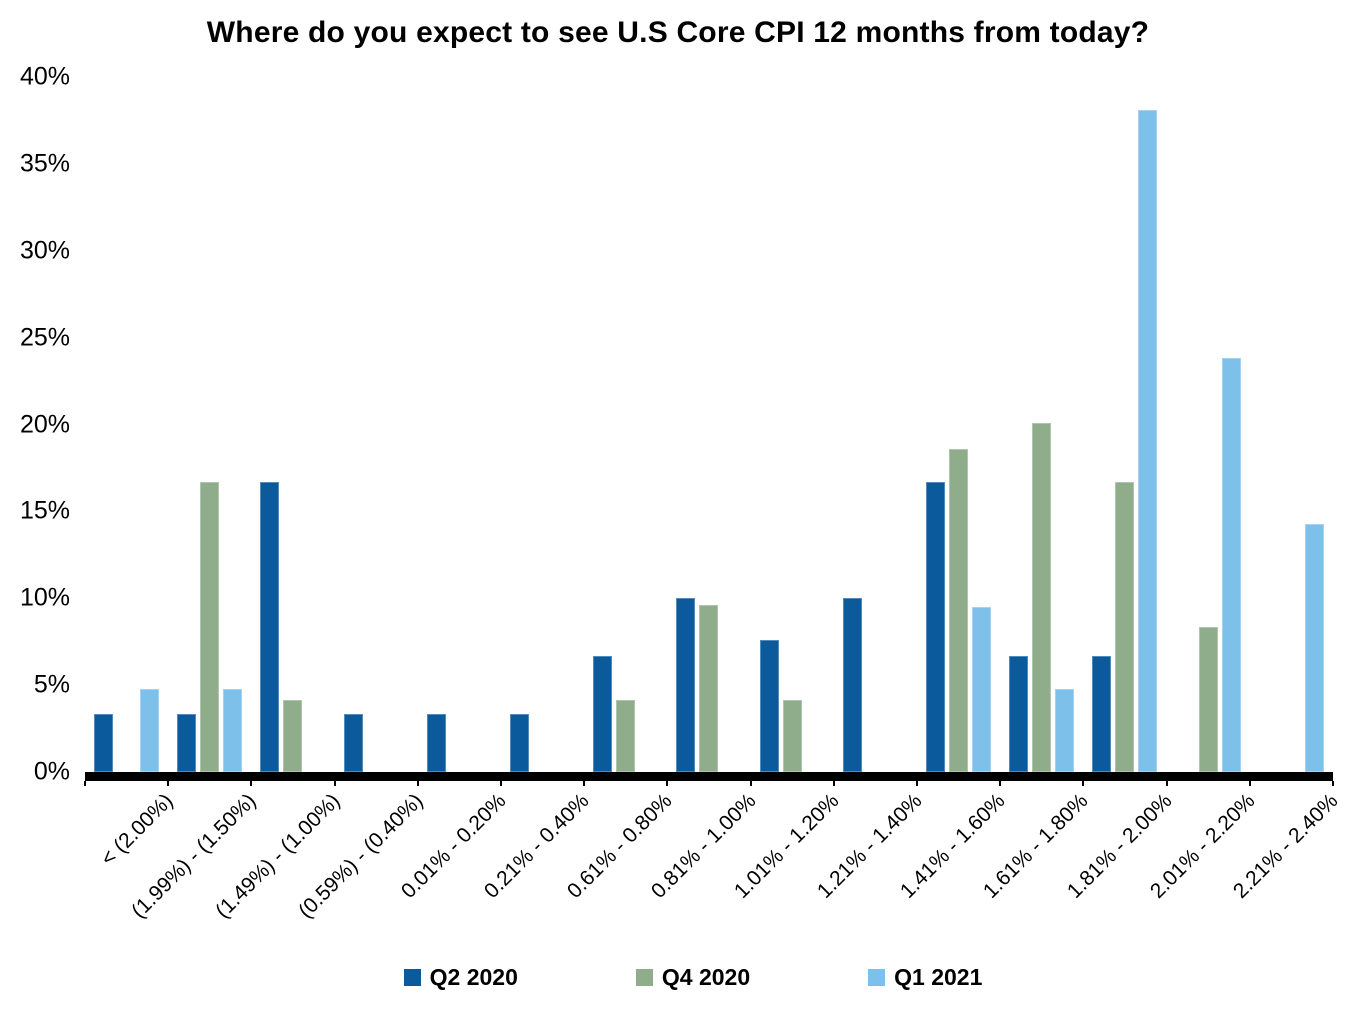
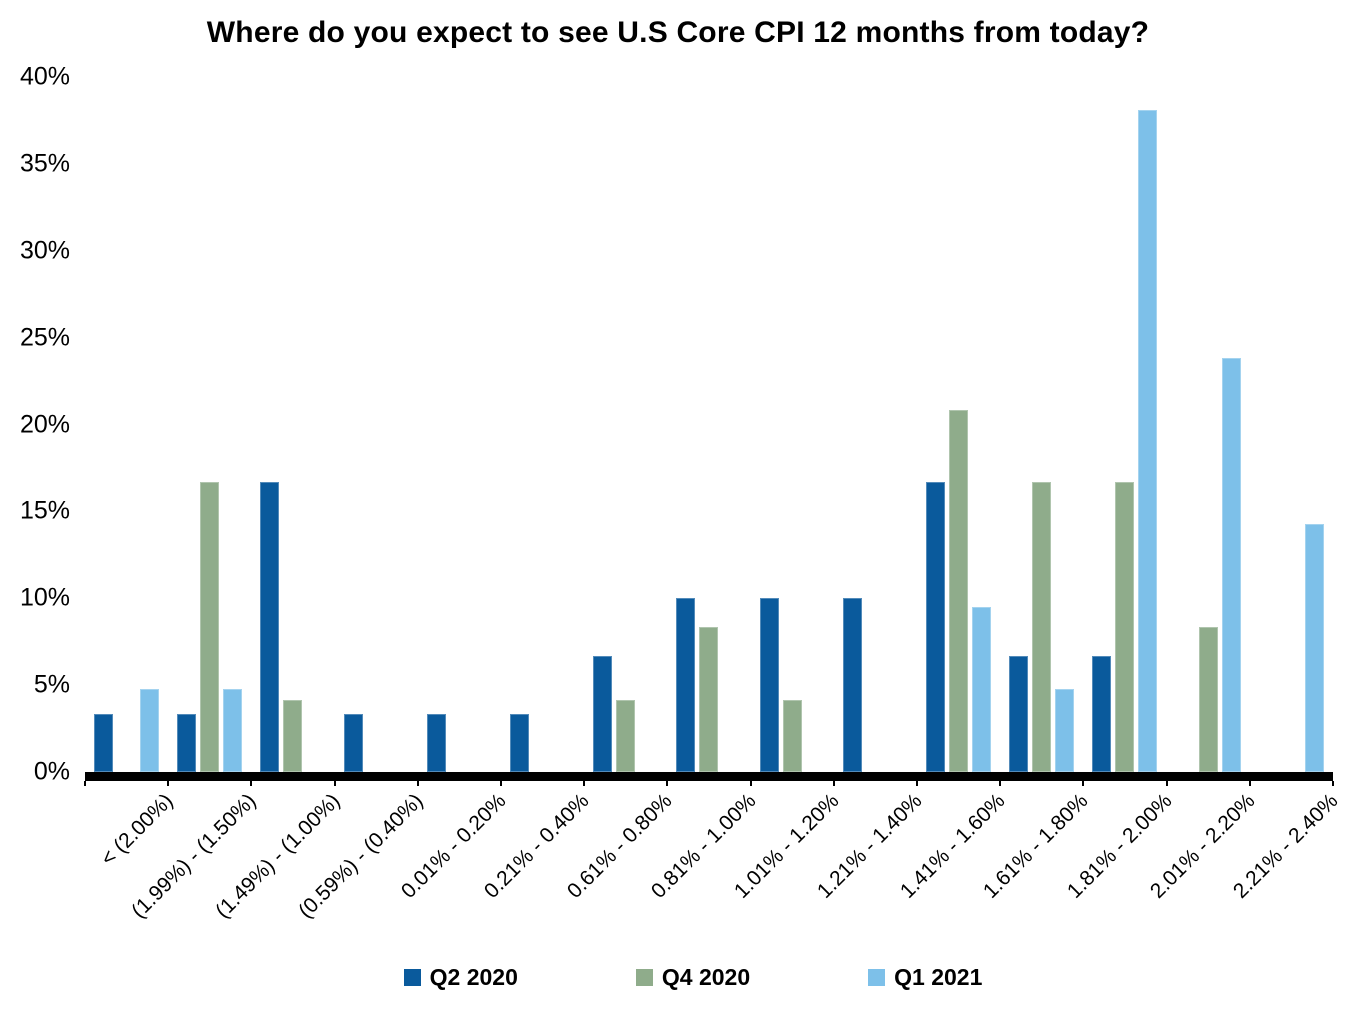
Q4 2020/0.81% - 1.00%: 9.6% -> 8.3%
Q2 2020/1.01% - 1.20%: 7.6% -> 10.0%
Q4 2020/1.41% - 1.60%: 18.6% -> 20.8%
Q4 2020/1.61% - 1.80%: 20.1% -> 16.7%
